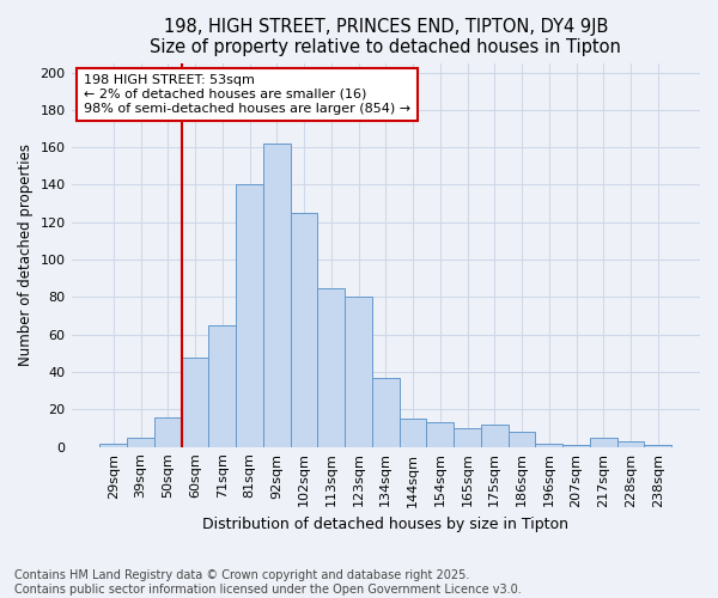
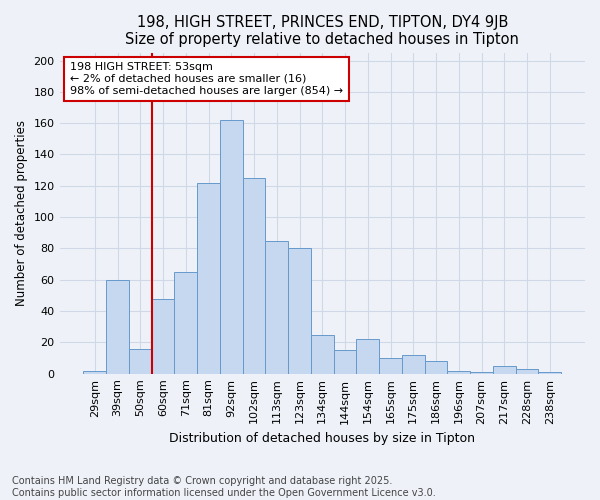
39sqm: 5 -> 60
81sqm: 140 -> 122
134sqm: 37 -> 25
154sqm: 13 -> 22
